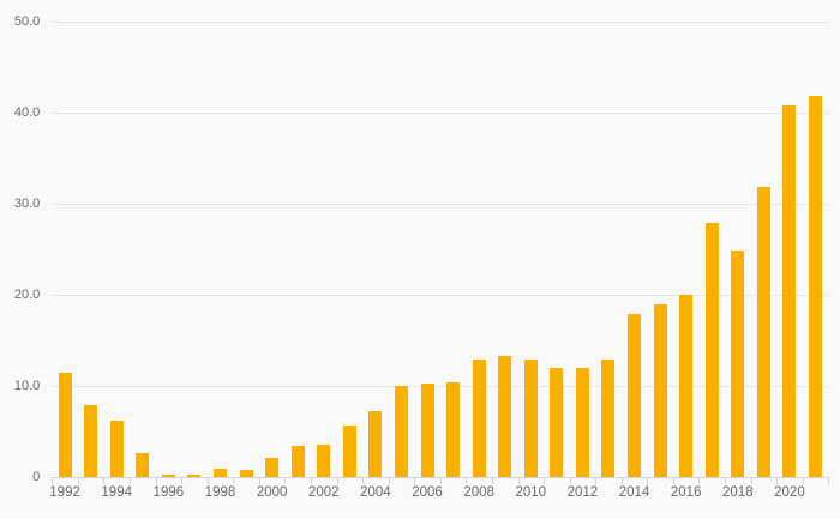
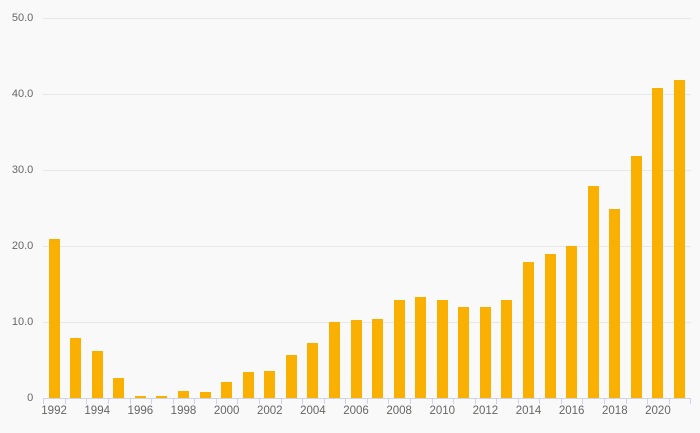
1992: 12 -> 21
